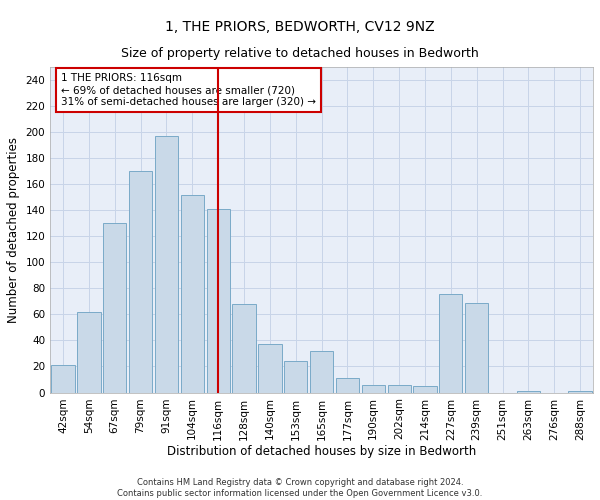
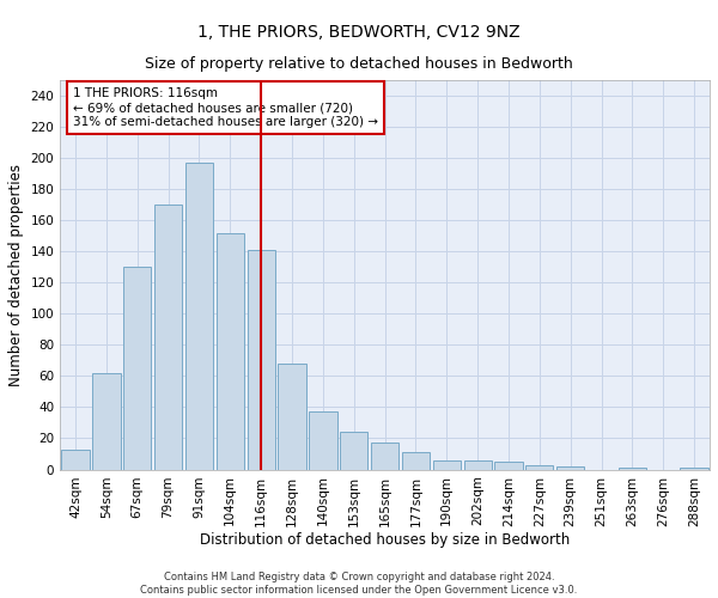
42sqm: 21 -> 13
165sqm: 32 -> 17
227sqm: 76 -> 3
239sqm: 69 -> 2
